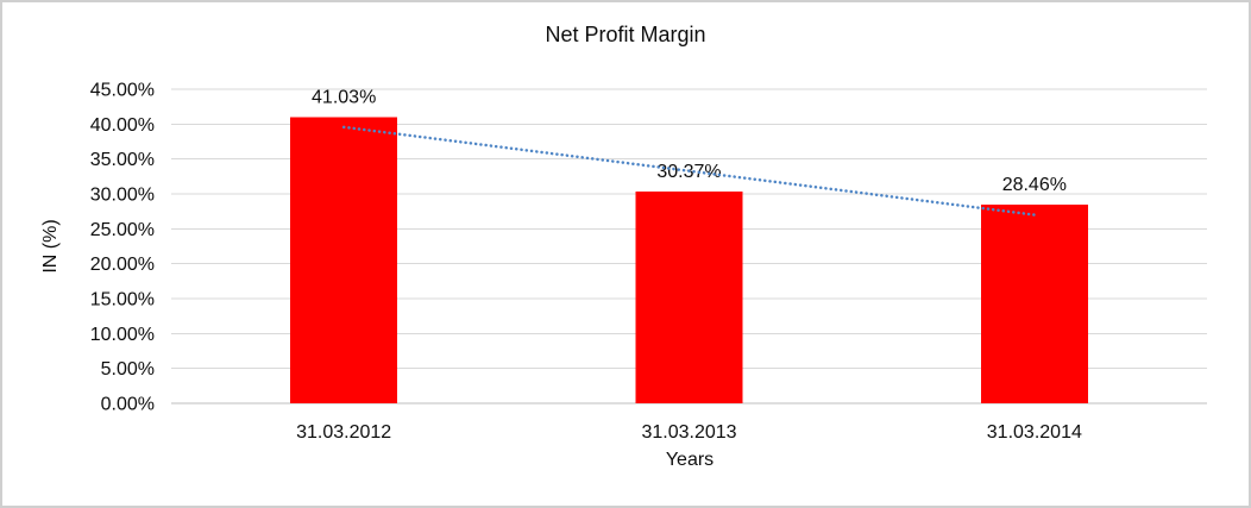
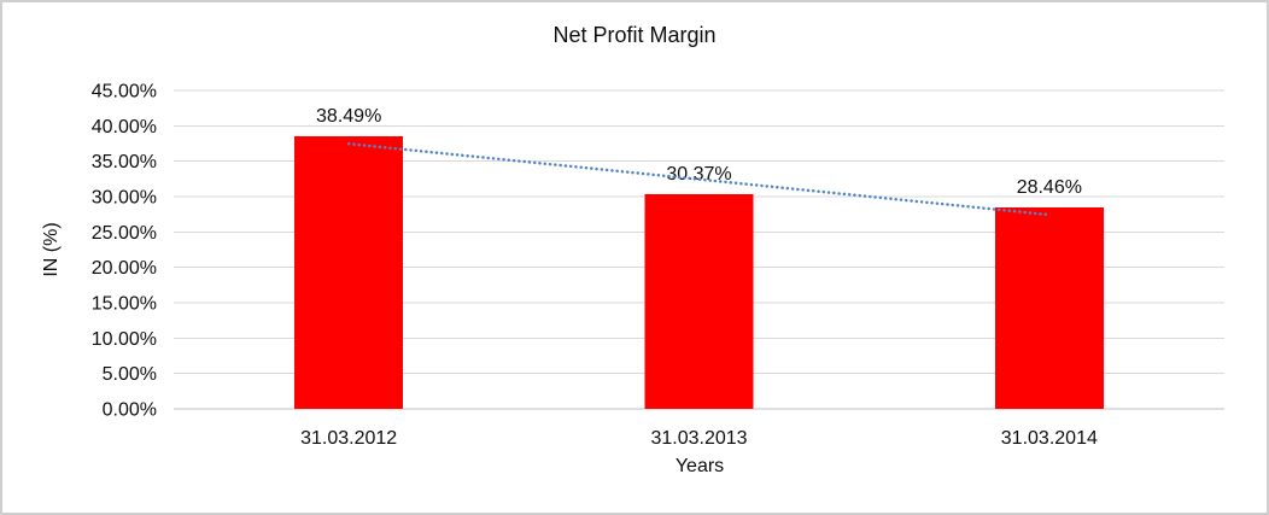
31.03.2012: 41.03% -> 38.49%
